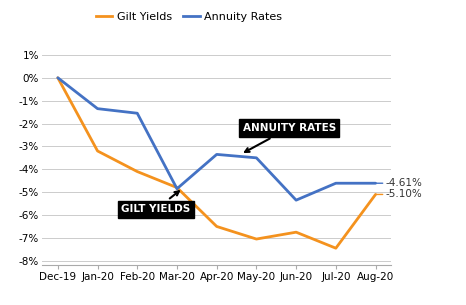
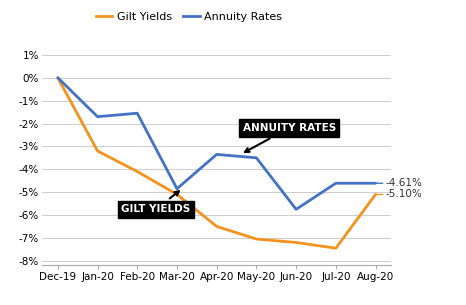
Annuity Rates/Jan-20: -1.35% -> -1.70%
Gilt Yields/Mar-20: -4.80% -> -5.10%
Gilt Yields/Jun-20: -6.75% -> -7.20%
Annuity Rates/Jun-20: -5.35% -> -5.75%
